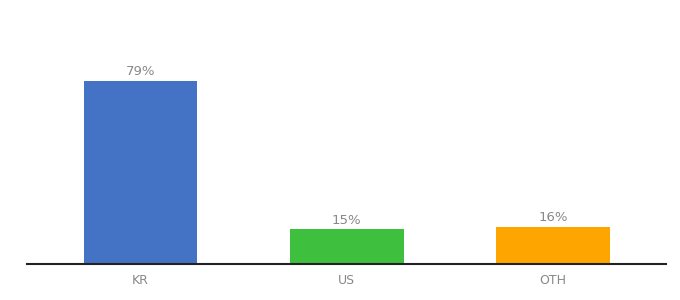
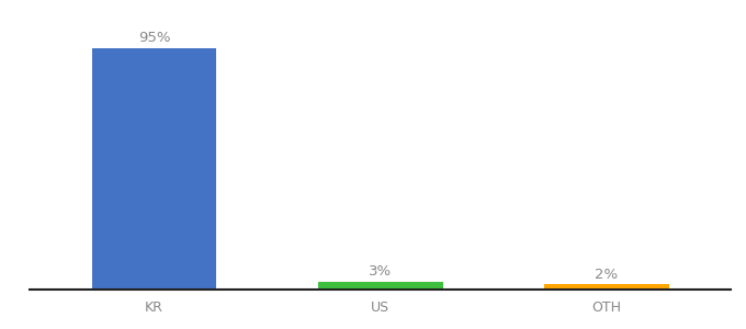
KR: 79% -> 95%
US: 15% -> 3%
OTH: 16% -> 2%
